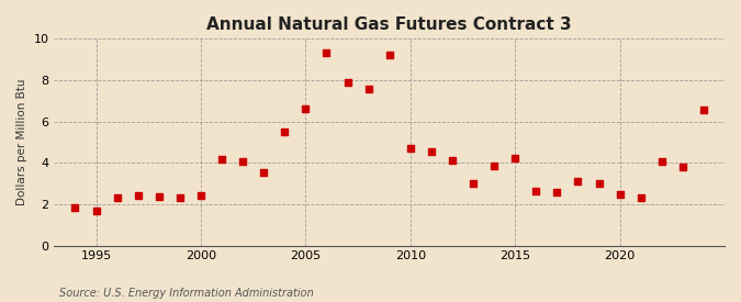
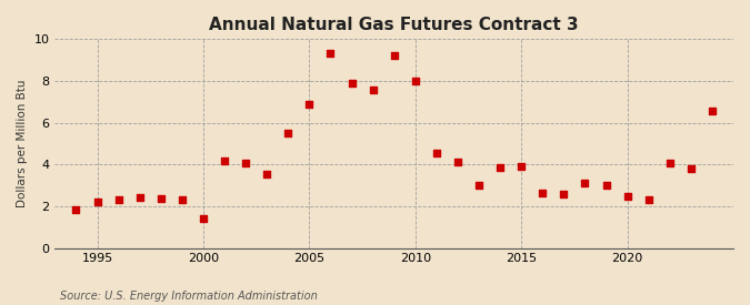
1995: 1.7 -> 2.2
2000: 2.5 -> 1.4
2005: 6.6 -> 6.9
2010: 4.7 -> 8.0
2015: 4.2 -> 3.9
